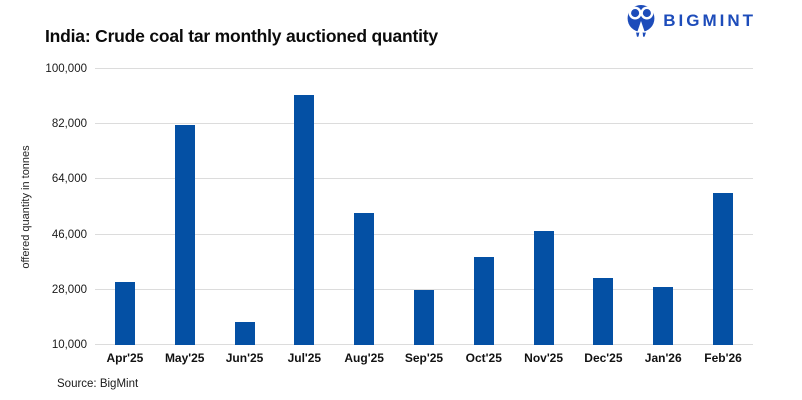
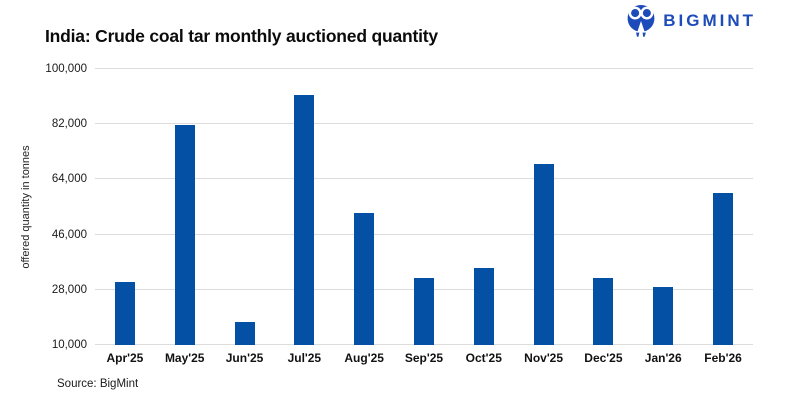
Sep'25: 28000 -> 32000
Oct'25: 39000 -> 35000
Nov'25: 47000 -> 69000
